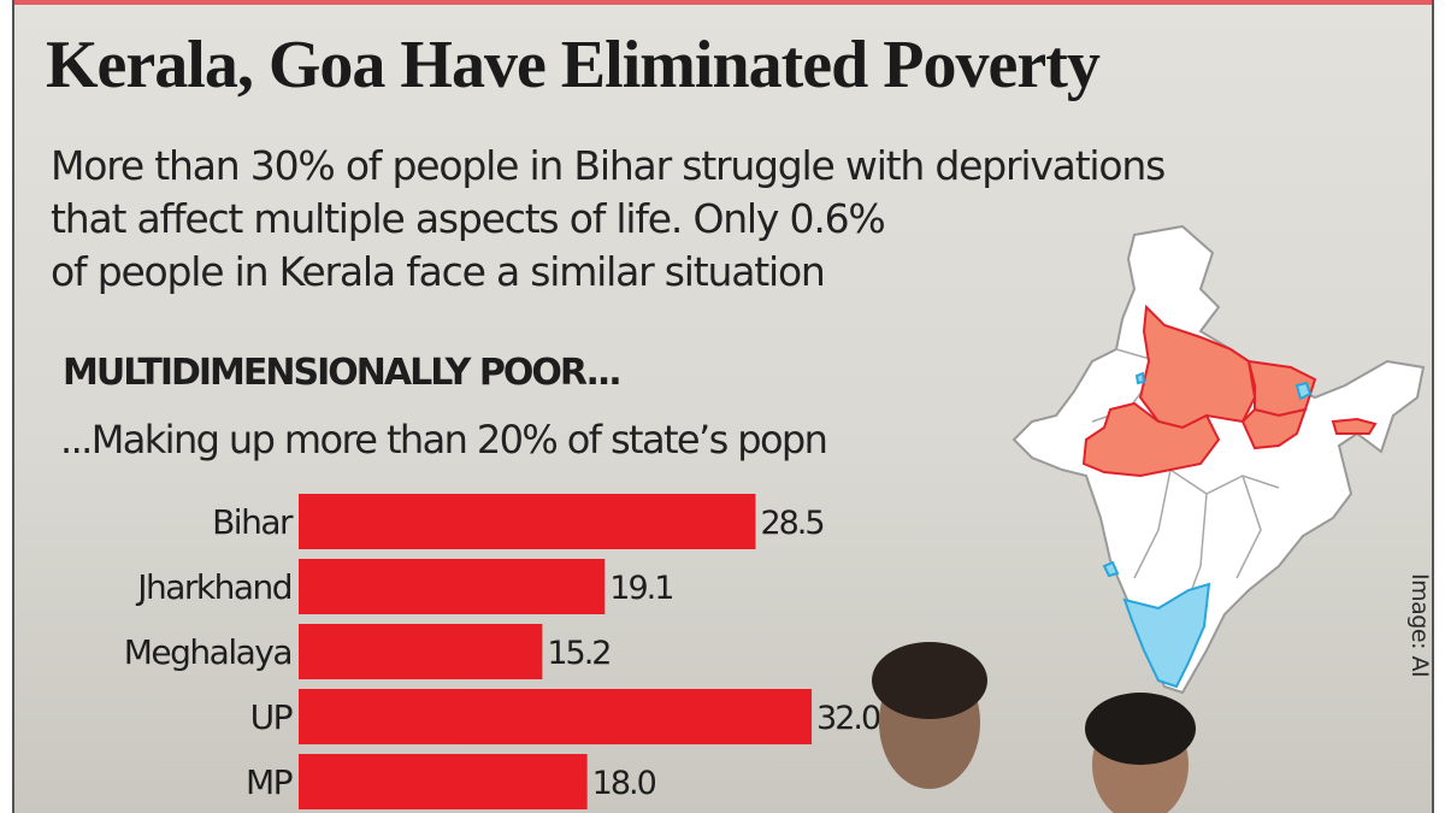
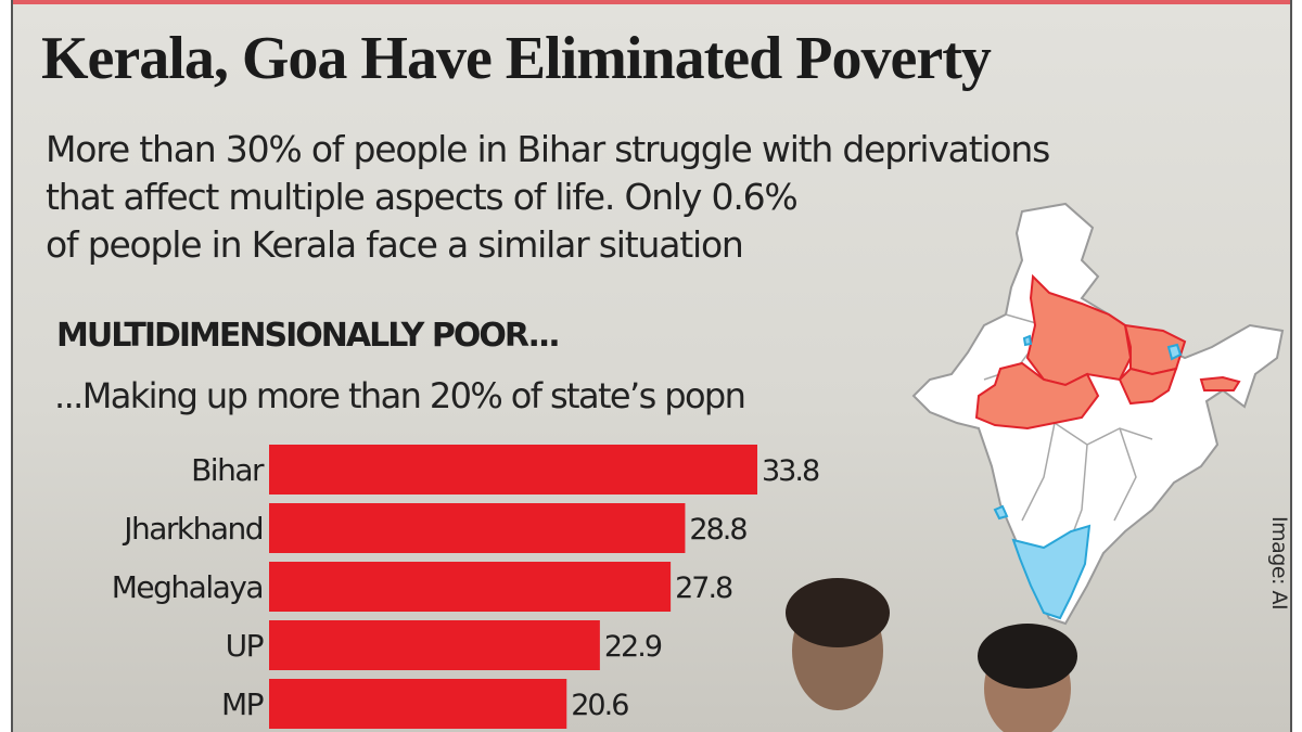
Bihar: 28.5 -> 33.8
Jharkhand: 19.1 -> 28.8
Meghalaya: 15.2 -> 27.8
UP: 32.0 -> 22.9
MP: 18.0 -> 20.6
